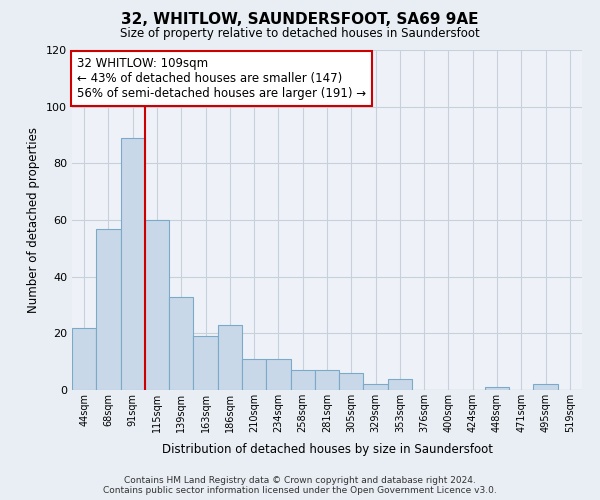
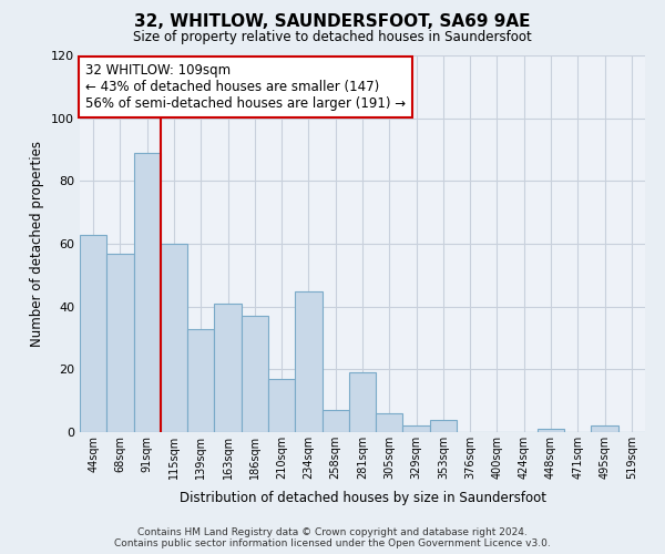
44sqm: 22 -> 63
163sqm: 19 -> 41
186sqm: 23 -> 37
210sqm: 11 -> 17
234sqm: 11 -> 45
281sqm: 7 -> 19
